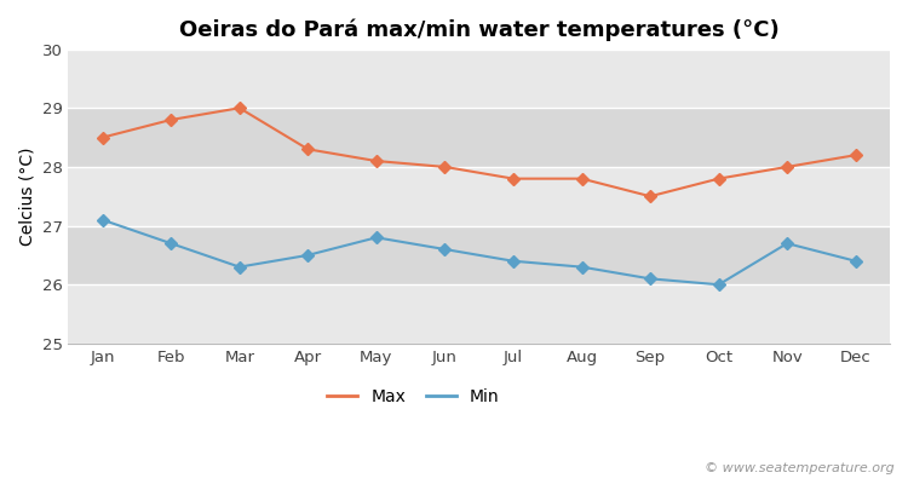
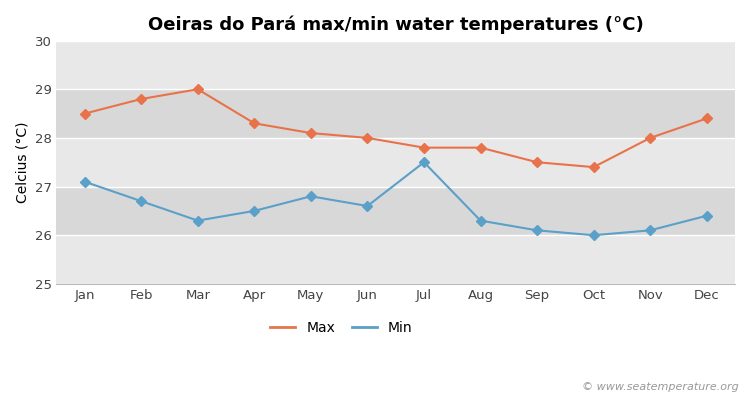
Min/Jul: 26.4 -> 27.5
Max/Oct: 27.8 -> 27.4
Min/Nov: 26.7 -> 26.1
Max/Dec: 28.2 -> 28.4
